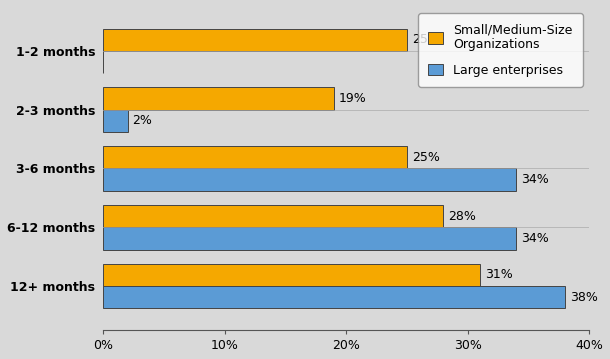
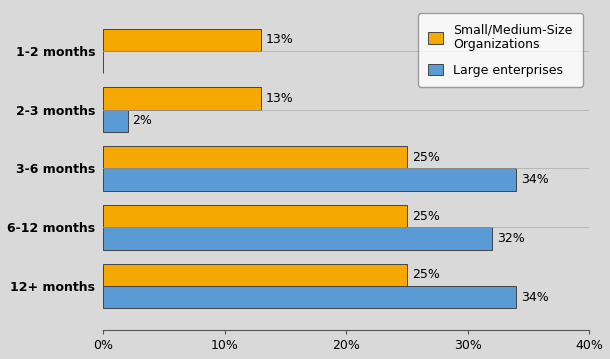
Small/Medium-Size Organizations/1-2 months: 25% -> 13%
Small/Medium-Size Organizations/2-3 months: 19% -> 13%
Small/Medium-Size Organizations/6-12 months: 28% -> 25%
Large enterprises/6-12 months: 34% -> 32%
Small/Medium-Size Organizations/12+ months: 31% -> 25%
Large enterprises/12+ months: 38% -> 34%
